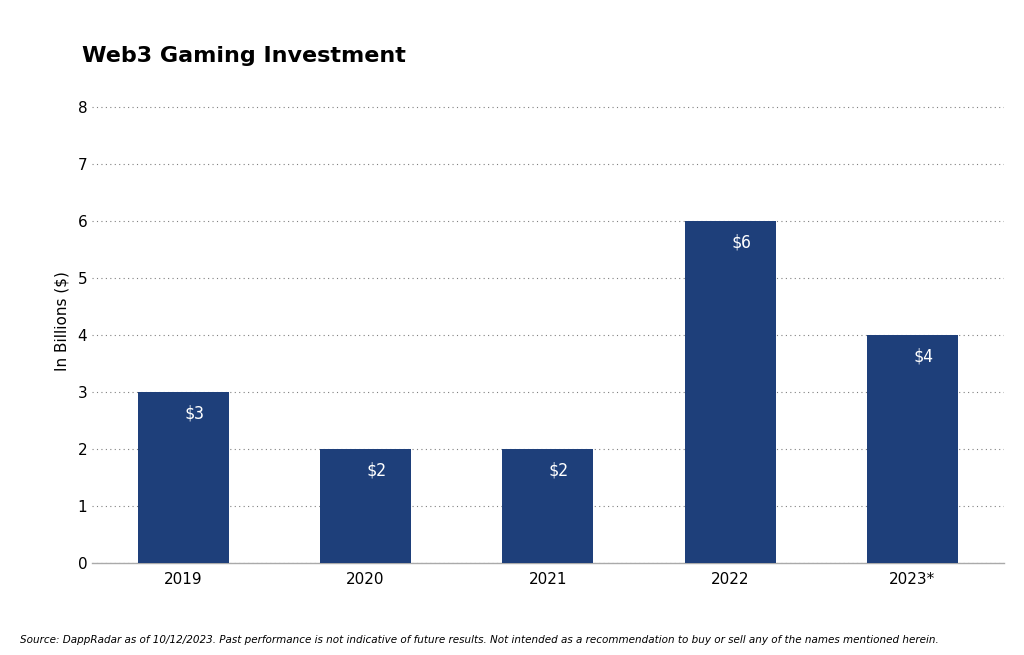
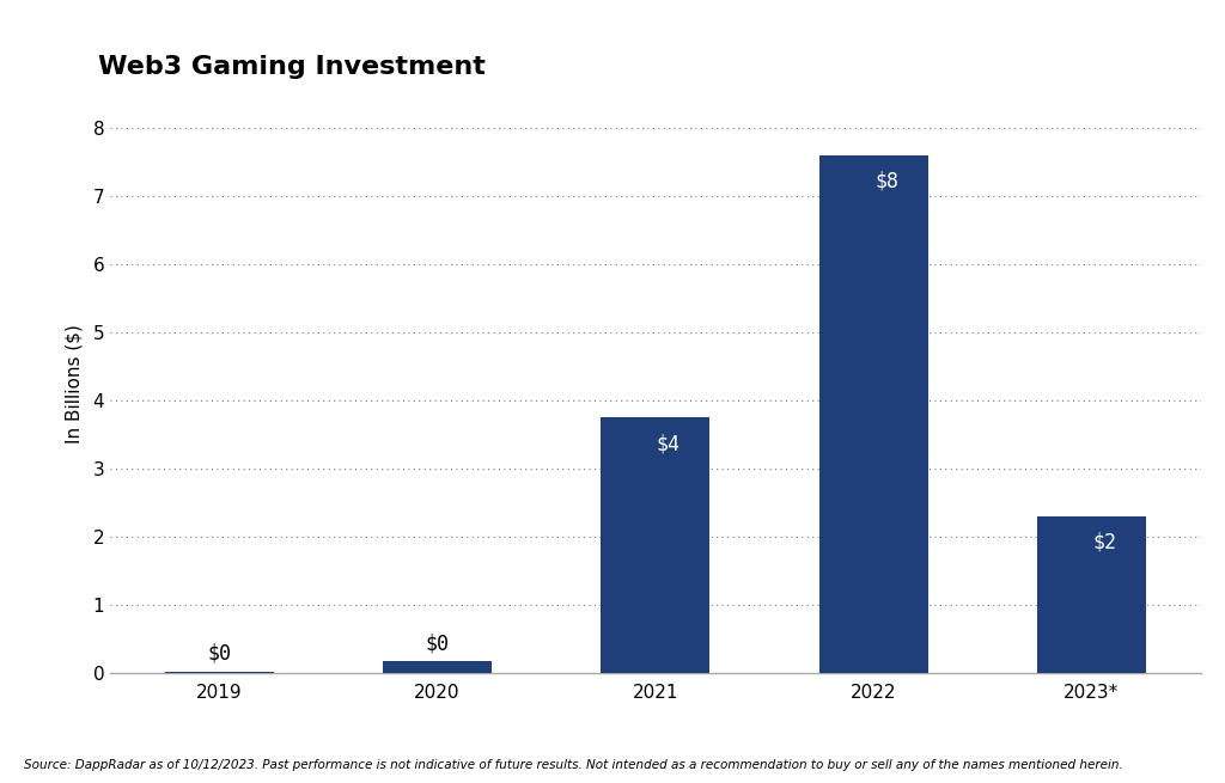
2019: $3 -> $0
2020: $2 -> $0
2021: $2 -> $4
2022: $6 -> $8
2023*: $4 -> $2
